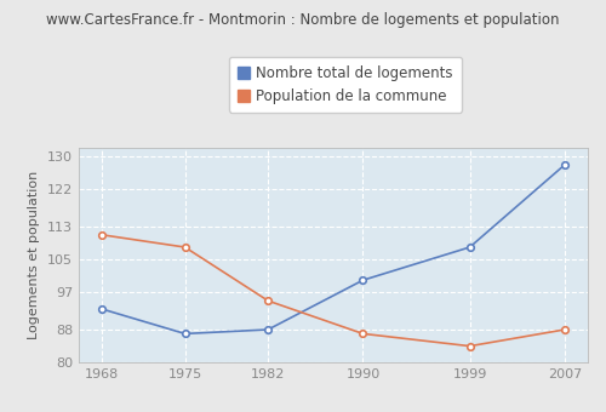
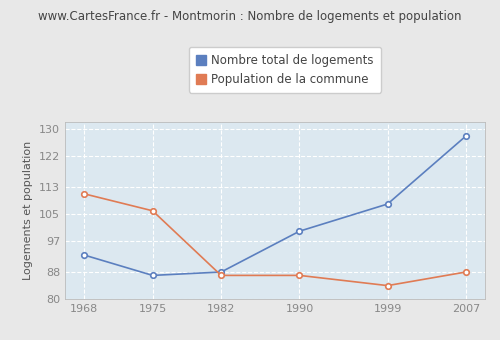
Population de la commune/1975: 108 -> 106
Population de la commune/1982: 95 -> 87
